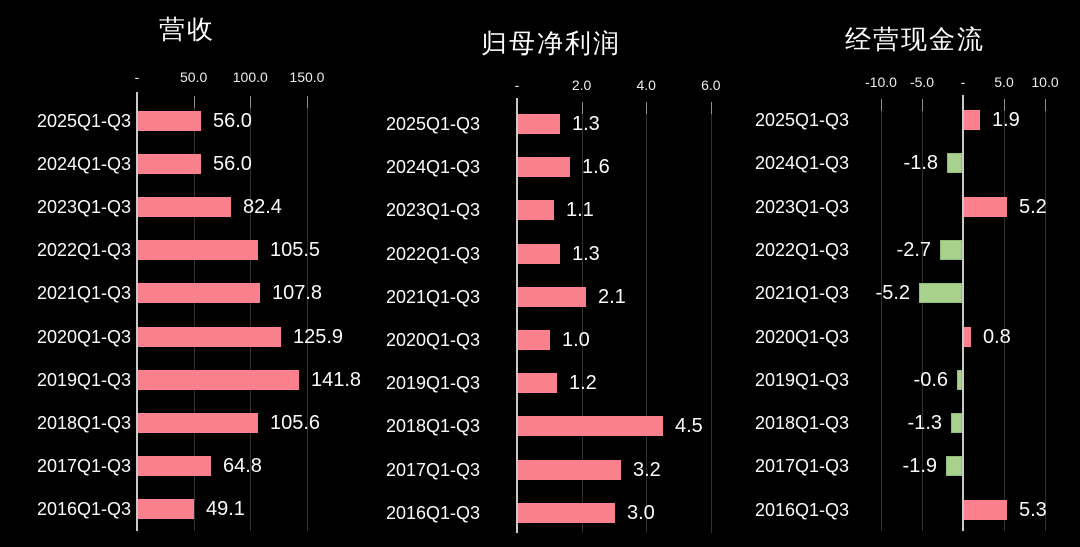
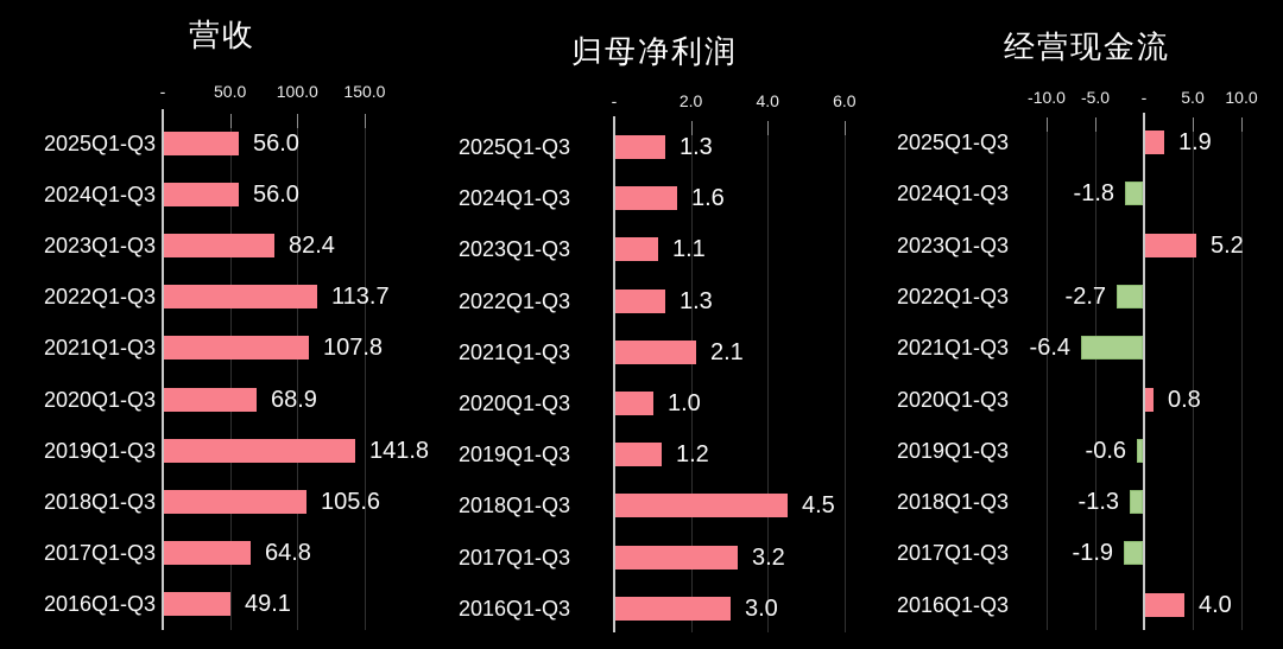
营收/2022Q1-Q3: 105.5 -> 113.7
营收/2020Q1-Q3: 125.9 -> 68.9
经营现金流/2021Q1-Q3: -5.2 -> -6.4
经营现金流/2016Q1-Q3: 5.3 -> 4.0
